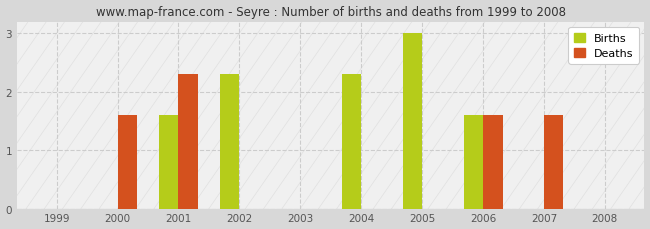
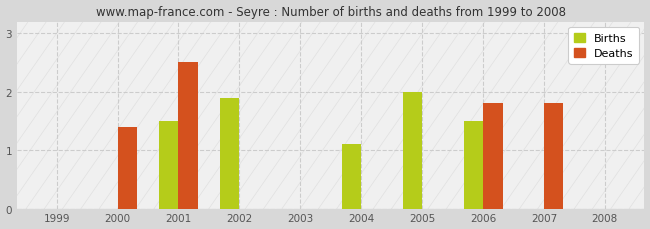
Deaths/2000: 1.6 -> 1.4
Births/2001: 1.6 -> 1.5
Deaths/2001: 2.3 -> 2.5
Births/2002: 2.3 -> 1.9
Births/2004: 2.3 -> 1.1
Births/2005: 3.0 -> 2.0
Births/2006: 1.6 -> 1.5
Deaths/2006: 1.6 -> 1.8
Deaths/2007: 1.6 -> 1.8
